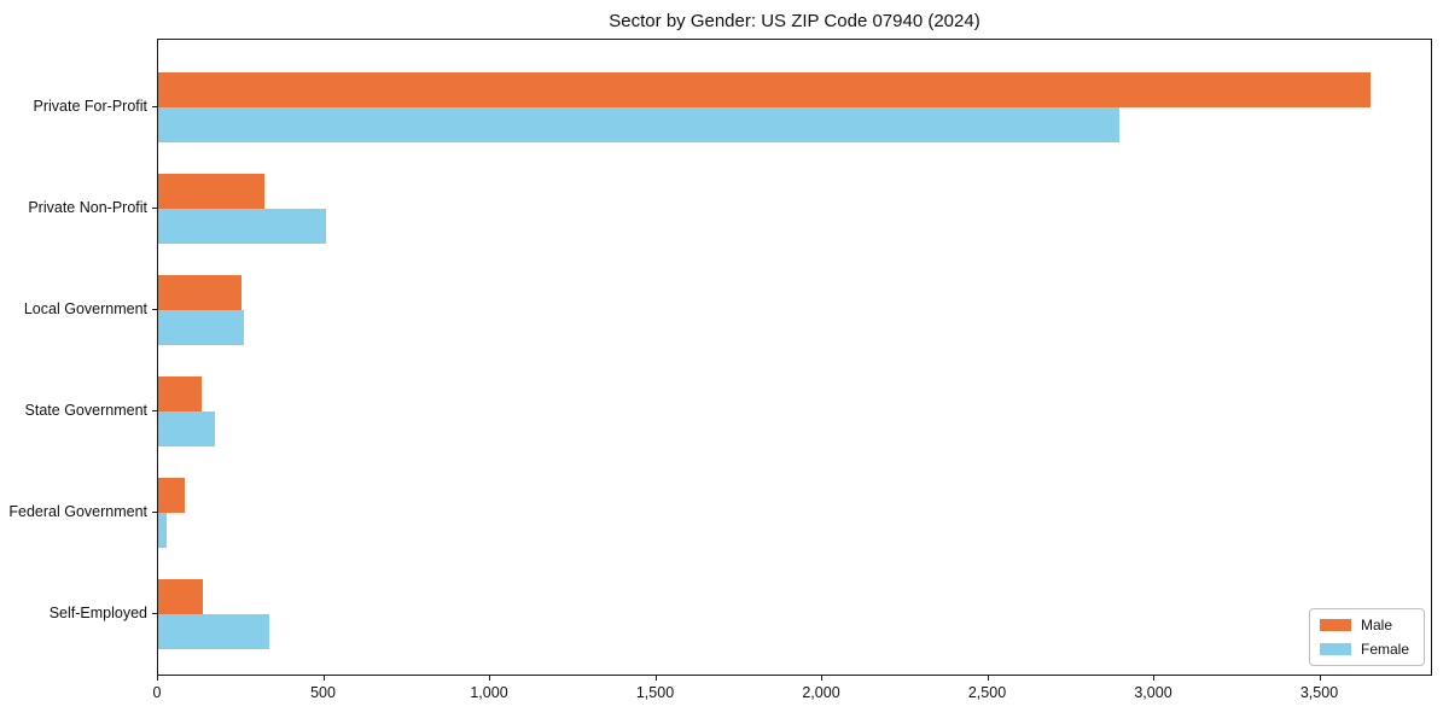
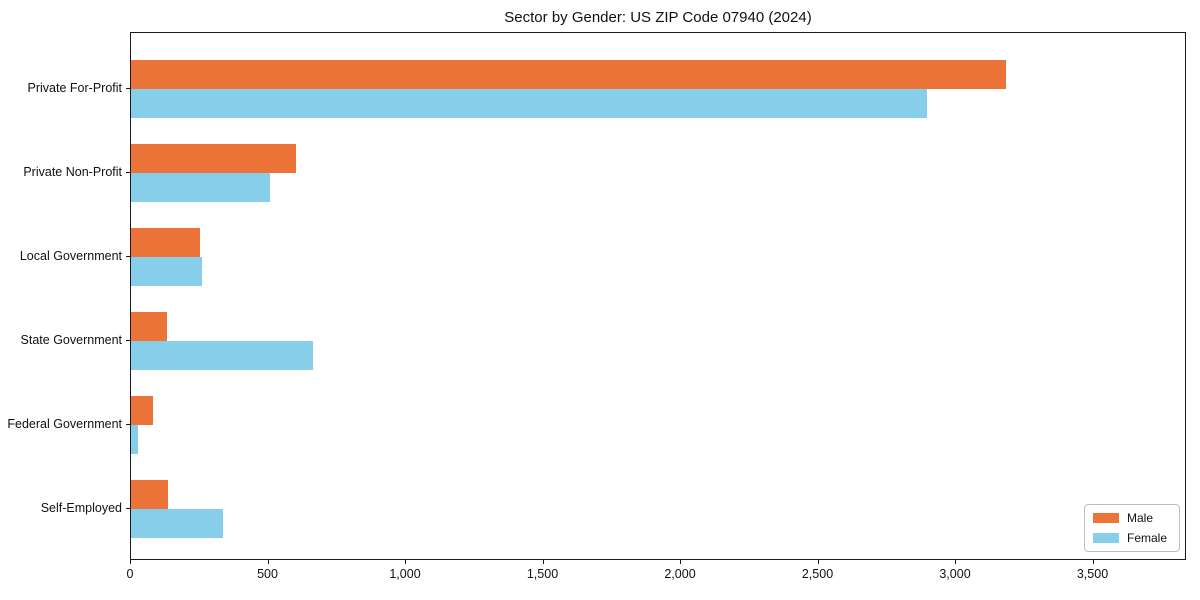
Male/Private For-Profit: 3650 -> 3180
Male/Private Non-Profit: 320 -> 600
Female/State Government: 170 -> 660
